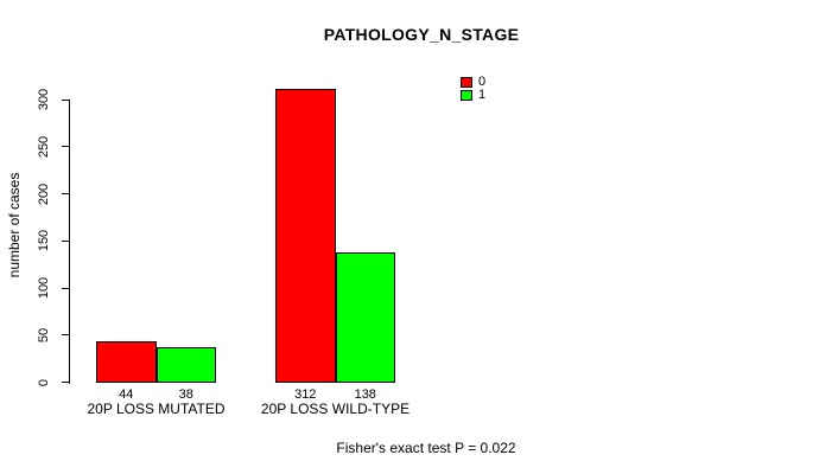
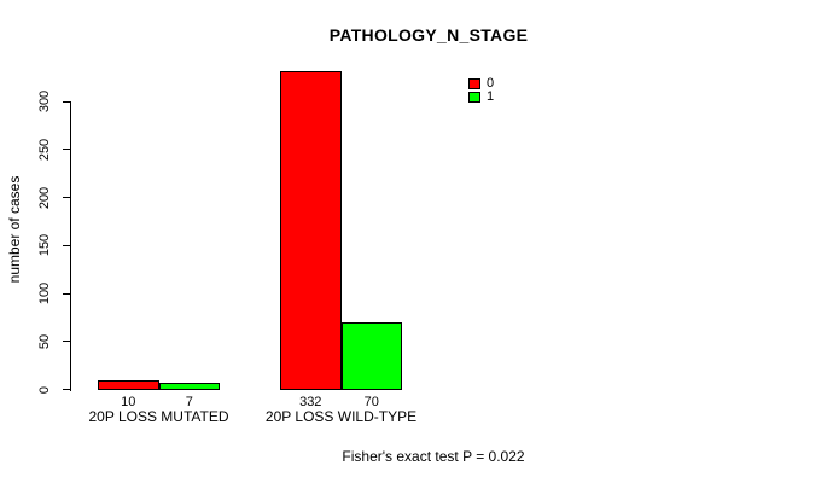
0/20P LOSS MUTATED: 44 -> 10
1/20P LOSS MUTATED: 38 -> 7
0/20P LOSS WILD-TYPE: 312 -> 332
1/20P LOSS WILD-TYPE: 138 -> 70
